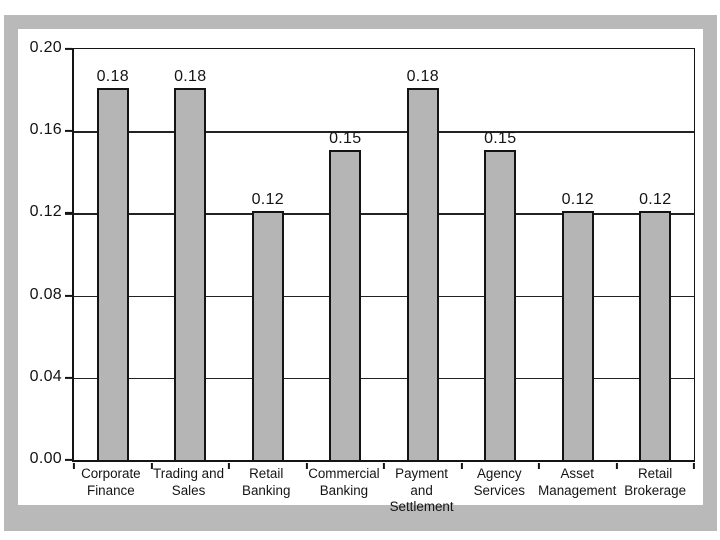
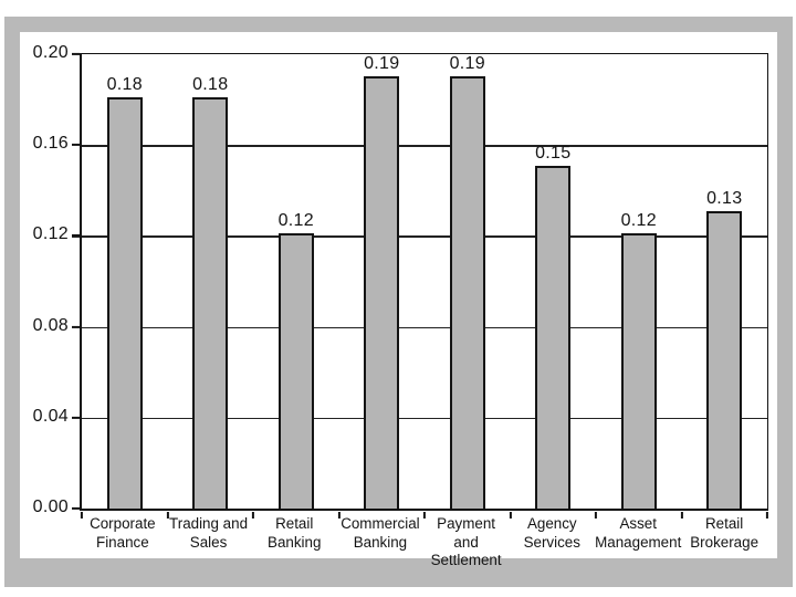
Commercial Banking: 0.15 -> 0.19
Payment and Settlement: 0.18 -> 0.19
Retail Brokerage: 0.12 -> 0.13
